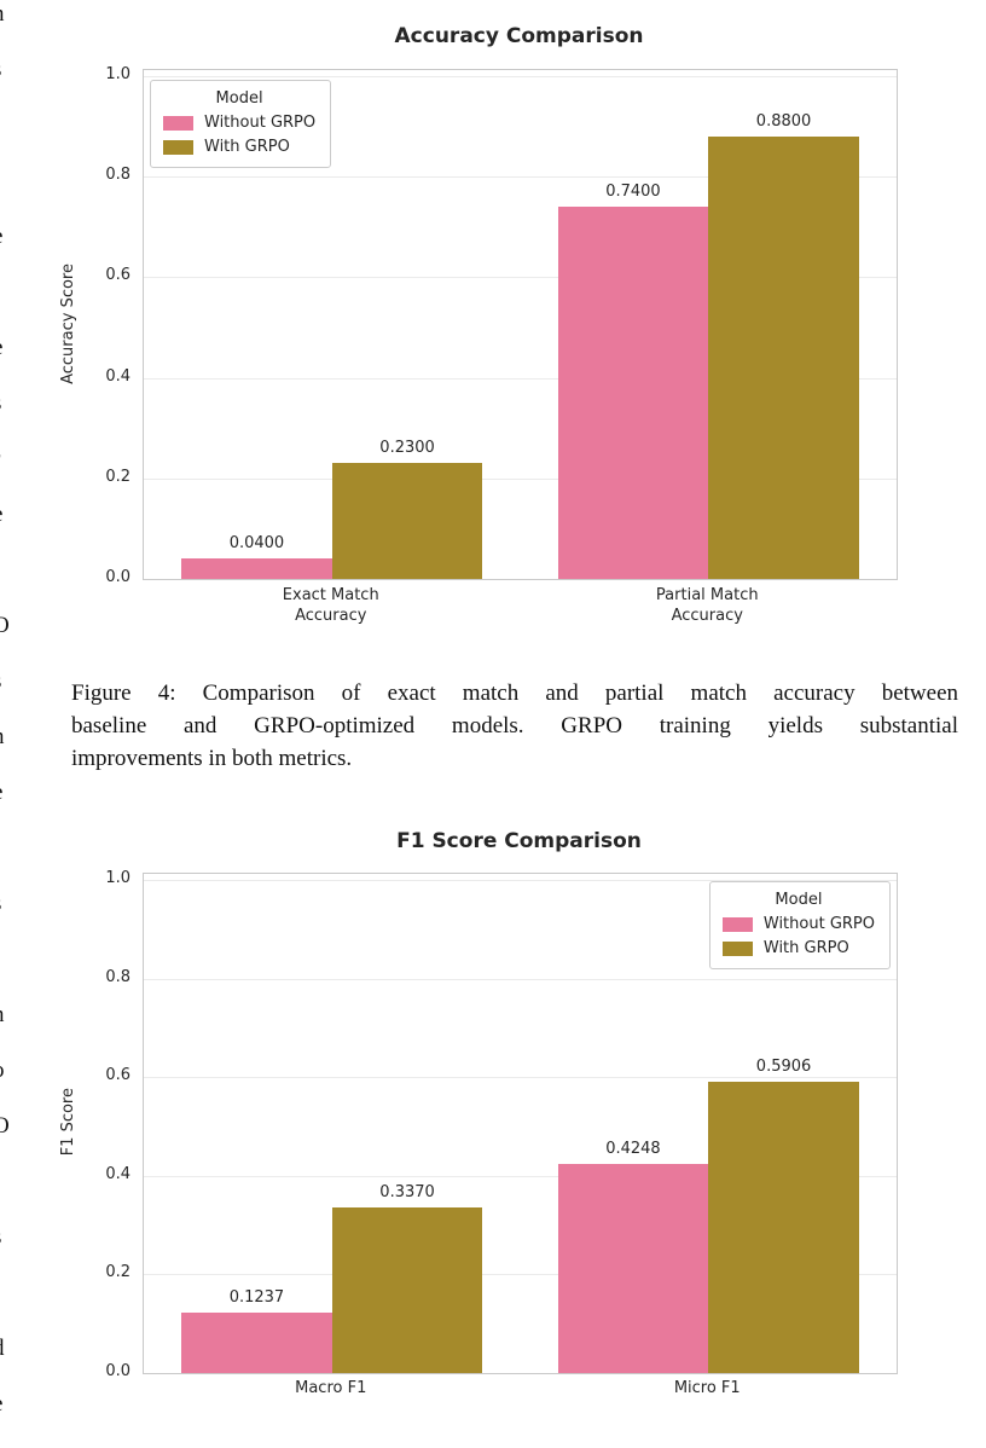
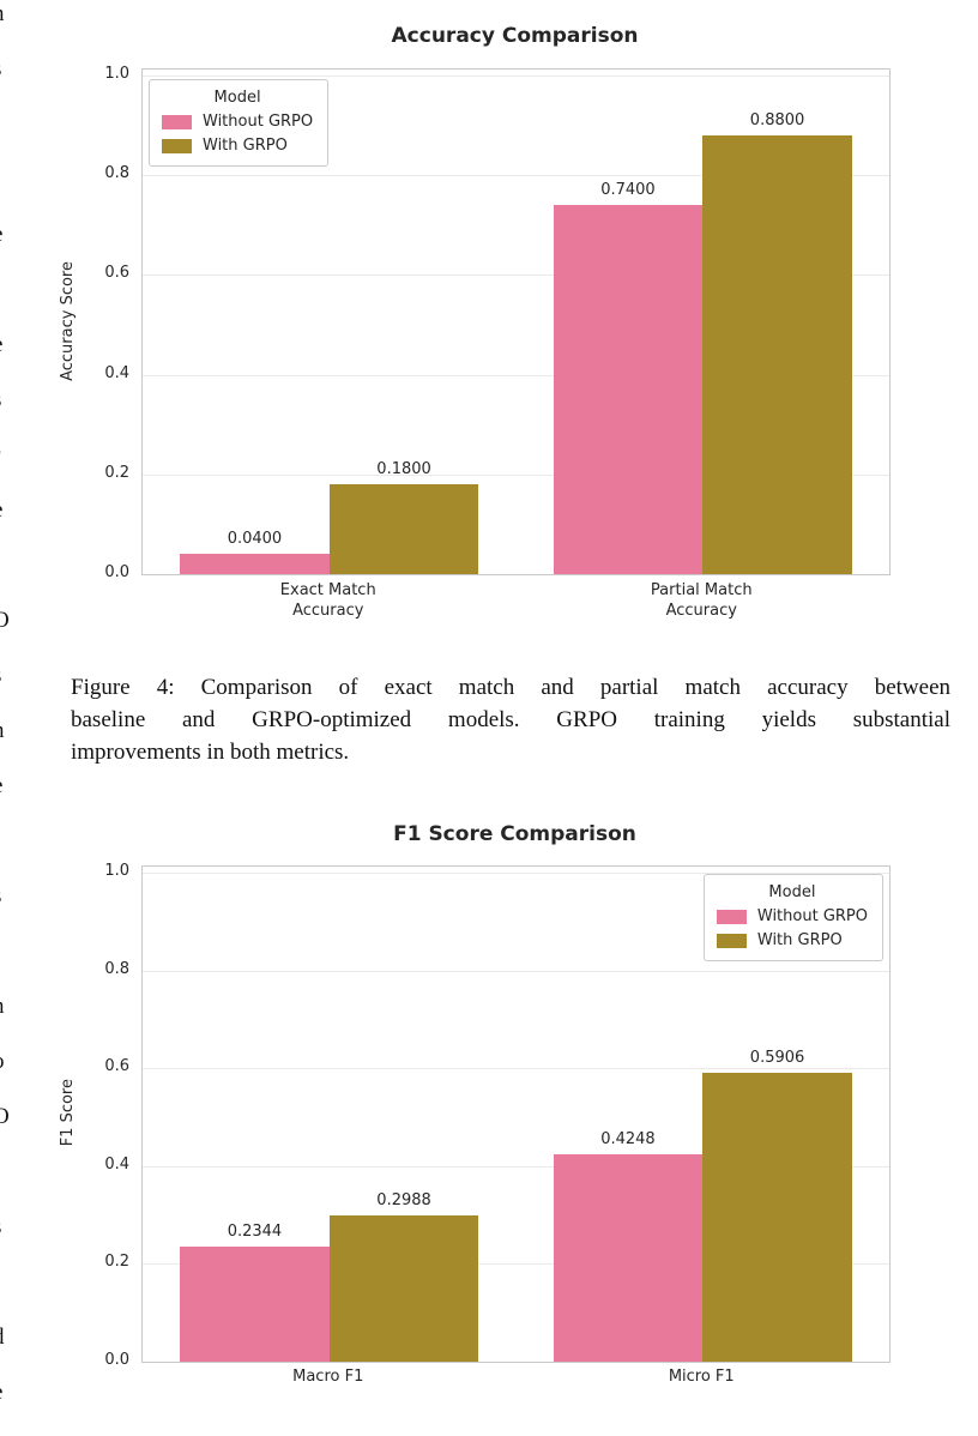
Accuracy Comparison/With GRPO/Exact Match Accuracy: 0.2300 -> 0.1800
F1 Score Comparison/Without GRPO/Macro F1: 0.1237 -> 0.2344
F1 Score Comparison/With GRPO/Macro F1: 0.3370 -> 0.2988
